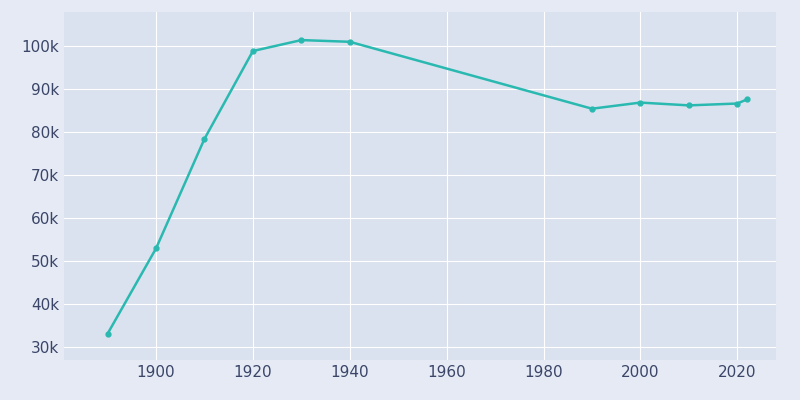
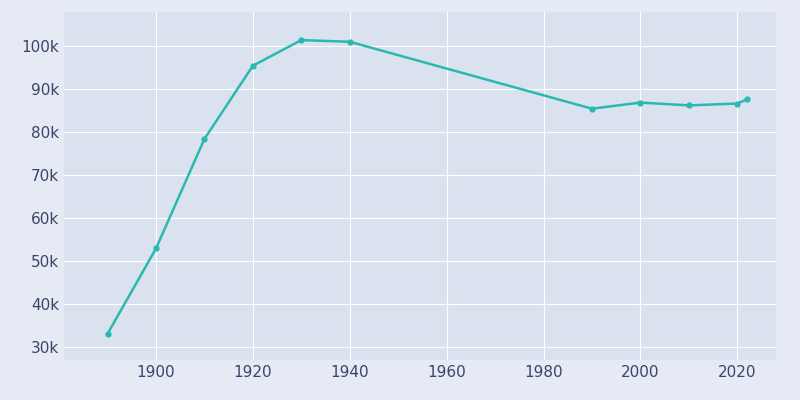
1920: 98.9k -> 95.5k
